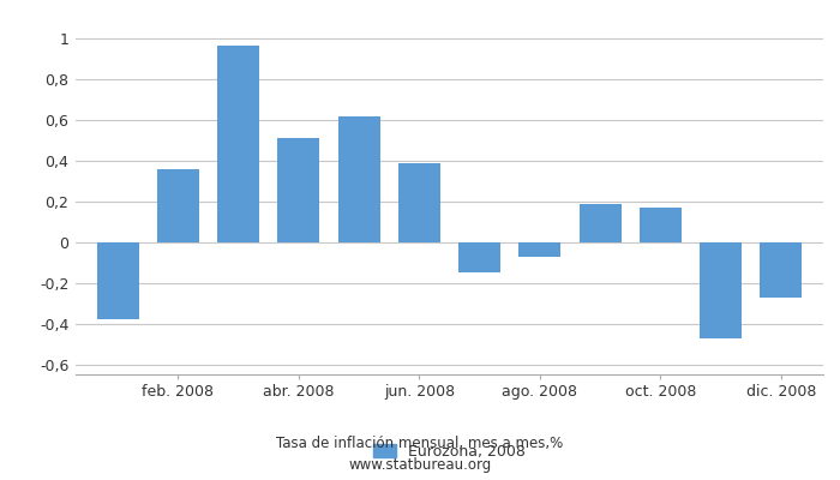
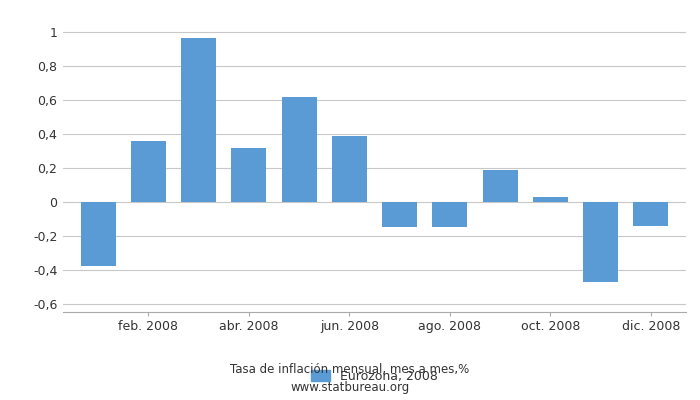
abr. 2008: 0,51 -> 0,32
ago. 2008: -0,07 -> -0,15
oct. 2008: 0,17 -> 0,03
dic. 2008: -0,27 -> -0,14
